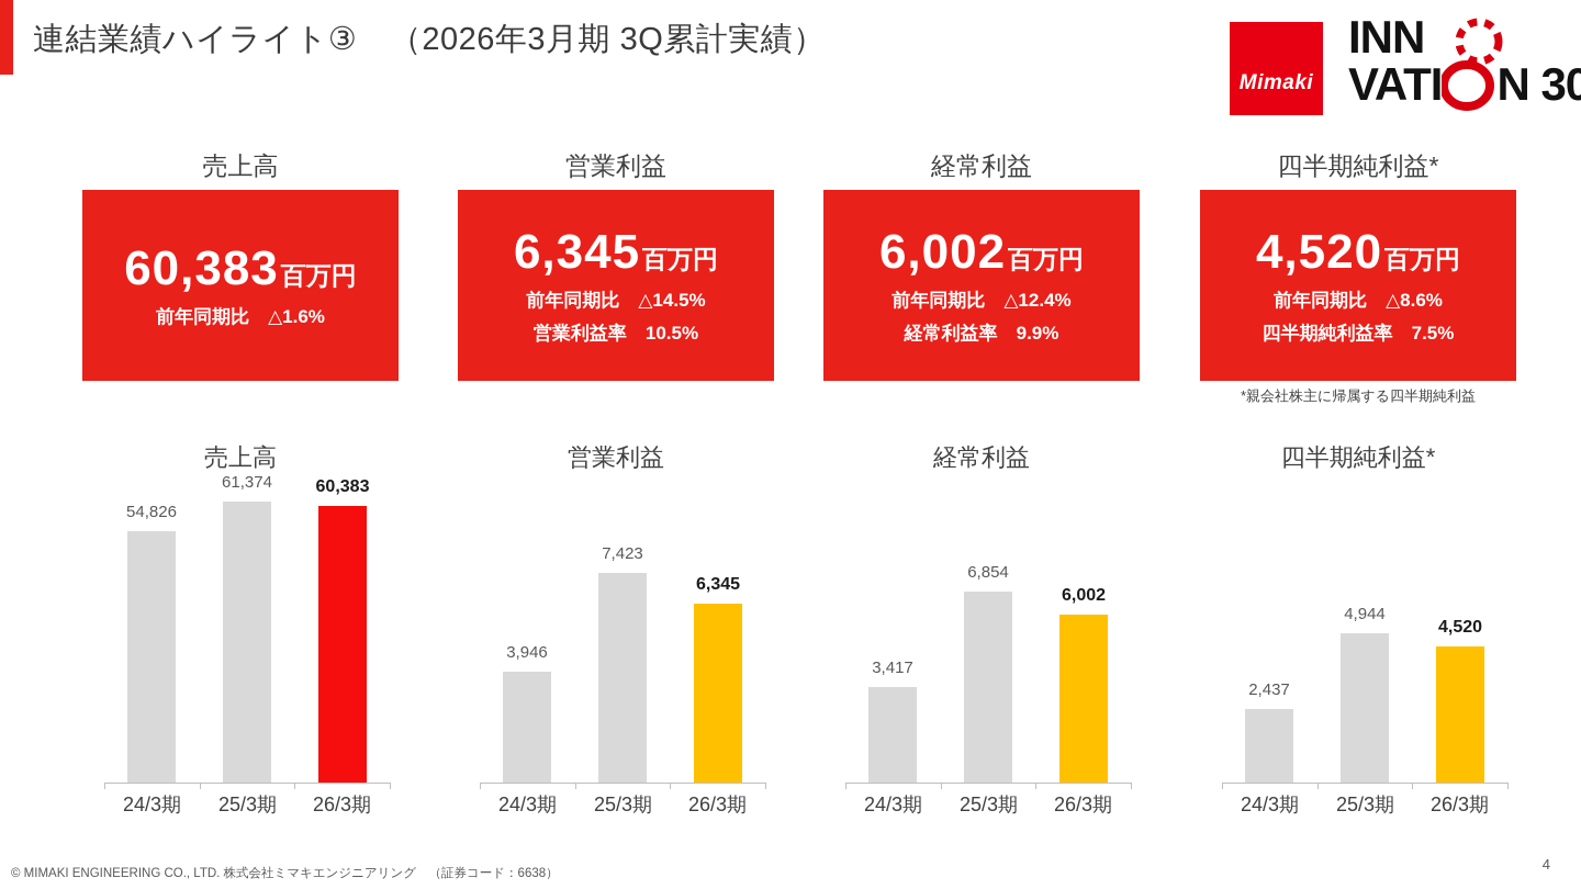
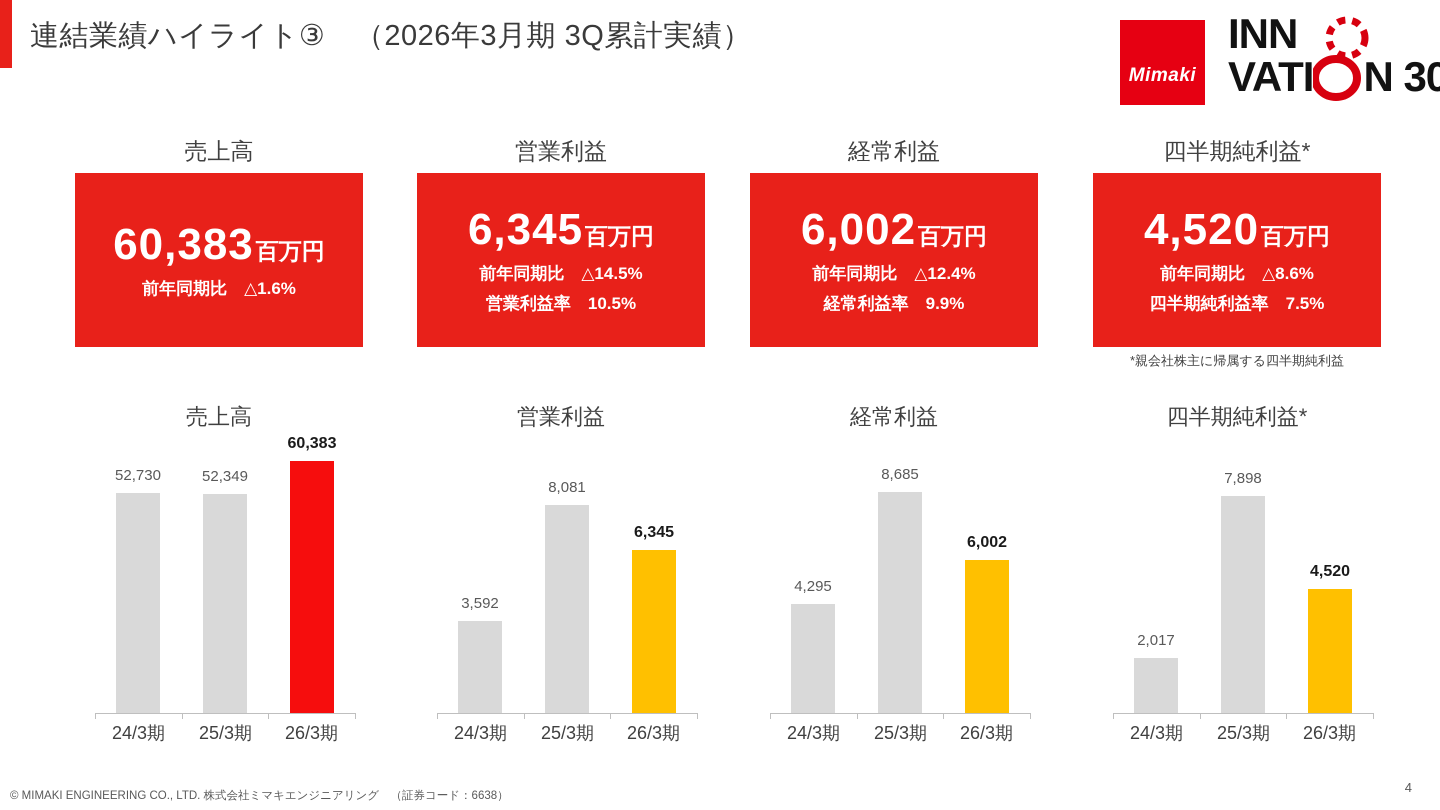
売上高/24/3期: 54,826 -> 52,730
売上高/25/3期: 61,374 -> 52,349
営業利益/24/3期: 3,946 -> 3,592
営業利益/25/3期: 7,423 -> 8,081
経常利益/24/3期: 3,417 -> 4,295
経常利益/25/3期: 6,854 -> 8,685
四半期純利益*/24/3期: 2,437 -> 2,017
四半期純利益*/25/3期: 4,944 -> 7,898
